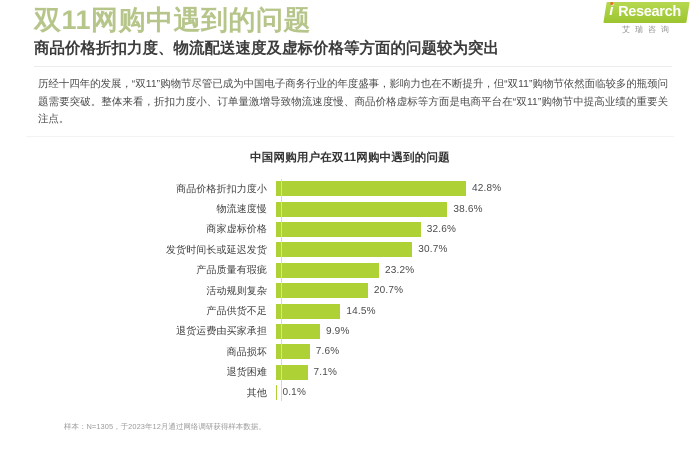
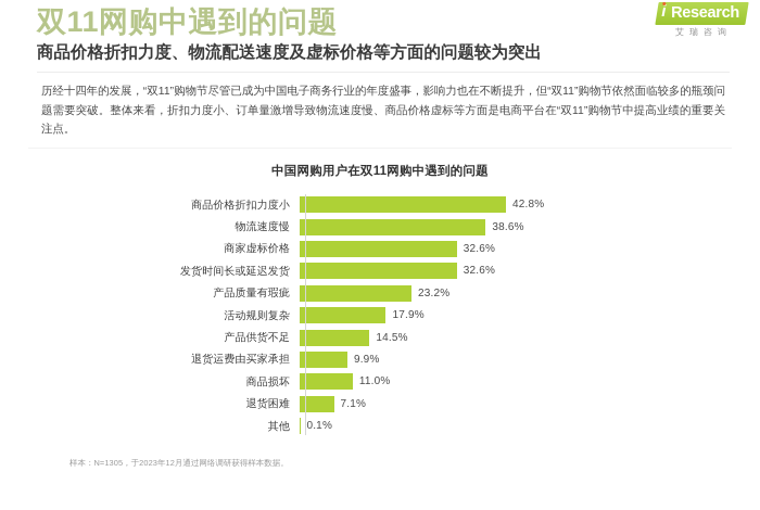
发货时间长或延迟发货: 30.7% -> 32.6%
活动规则复杂: 20.7% -> 17.9%
商品损坏: 7.6% -> 11.0%
